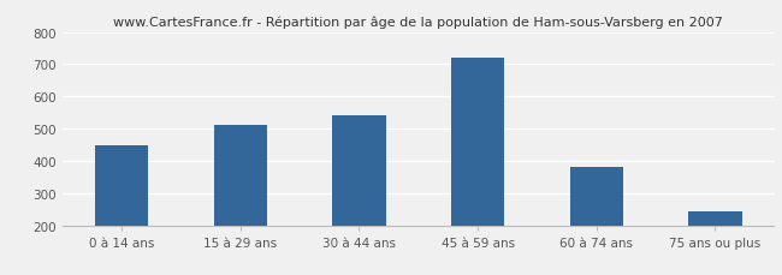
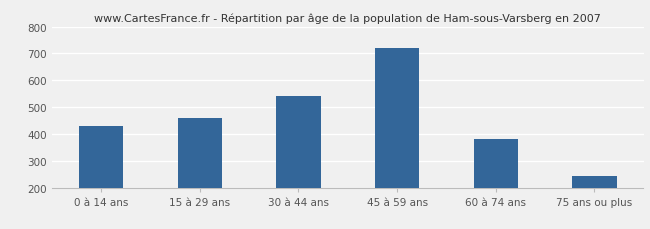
0 à 14 ans: 450 -> 428
15 à 29 ans: 510 -> 458
